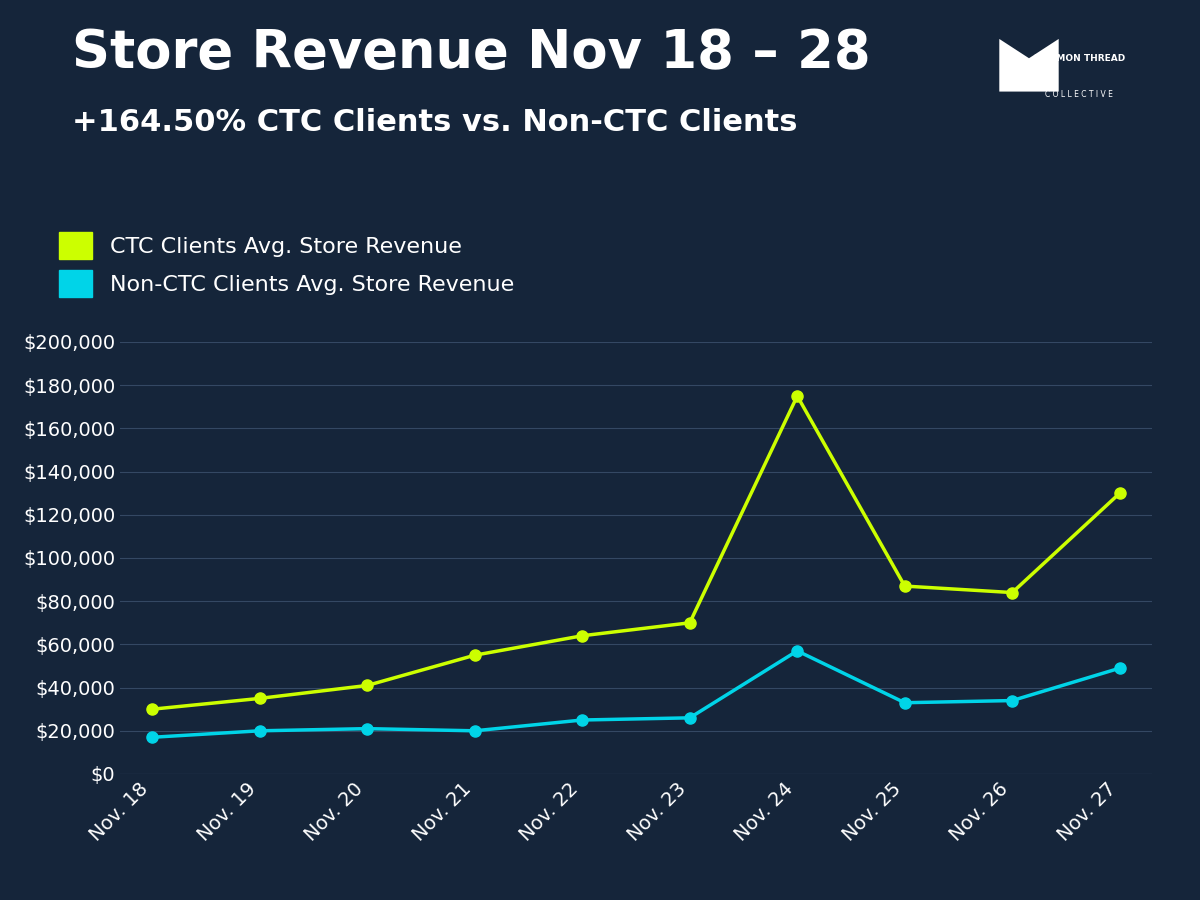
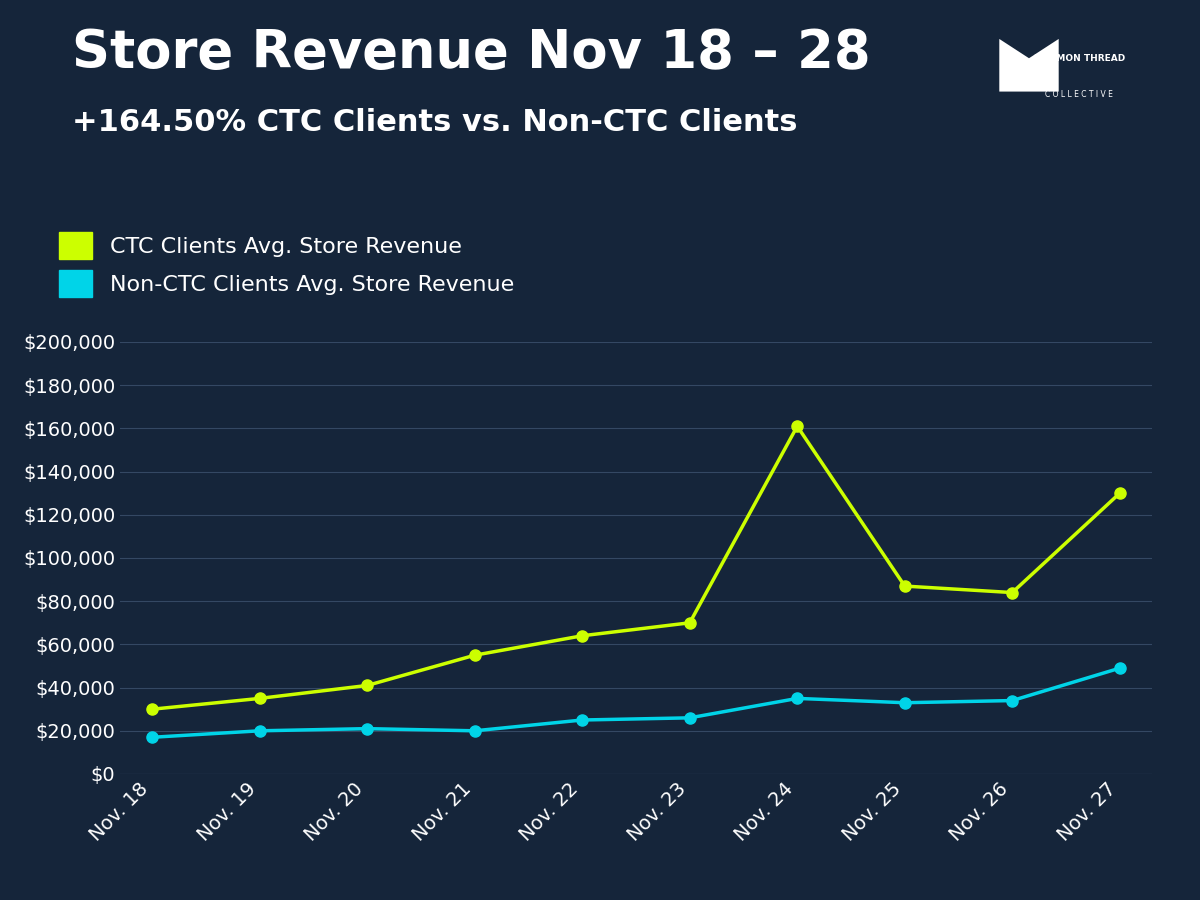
CTC Clients Avg. Store Revenue/Nov. 24: $175,000 -> $161,000
Non-CTC Clients Avg. Store Revenue/Nov. 24: $57,000 -> $35,000
